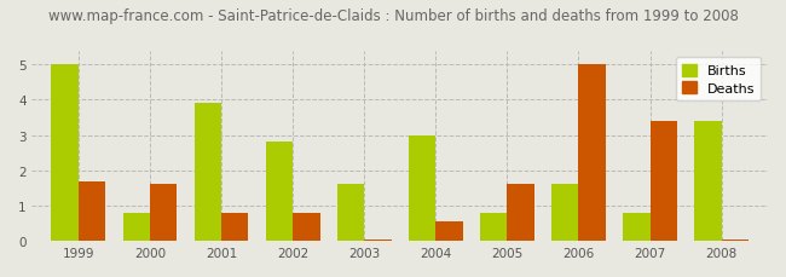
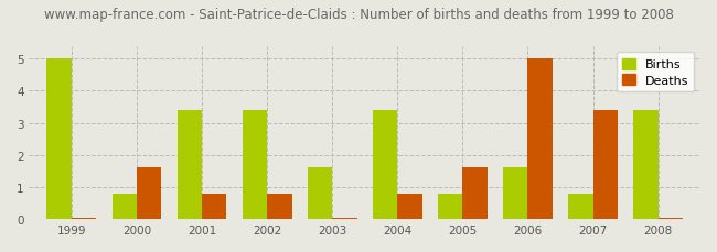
Deaths/1999: 1.70 -> 0.05
Births/2001: 3.9 -> 3.4
Births/2002: 2.8 -> 3.4
Births/2004: 3.0 -> 3.4
Deaths/2004: 0.55 -> 0.80
